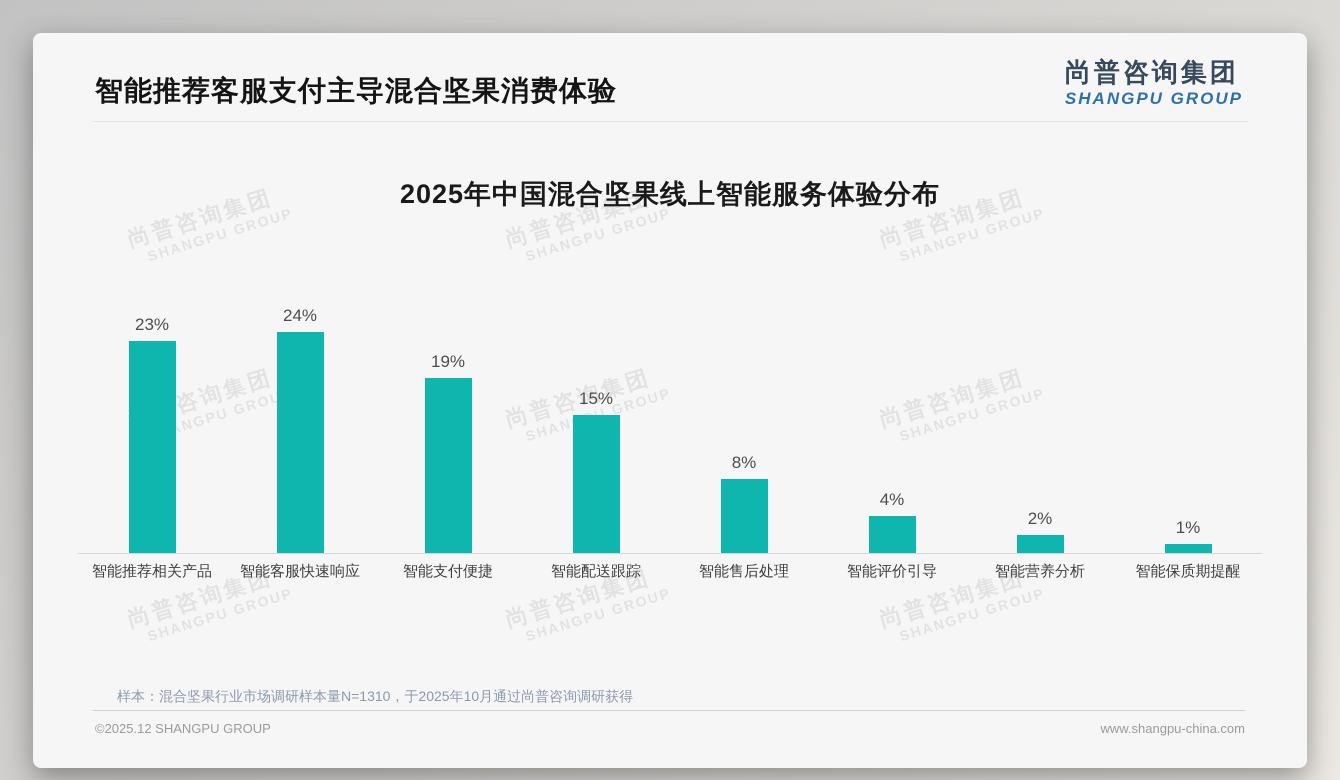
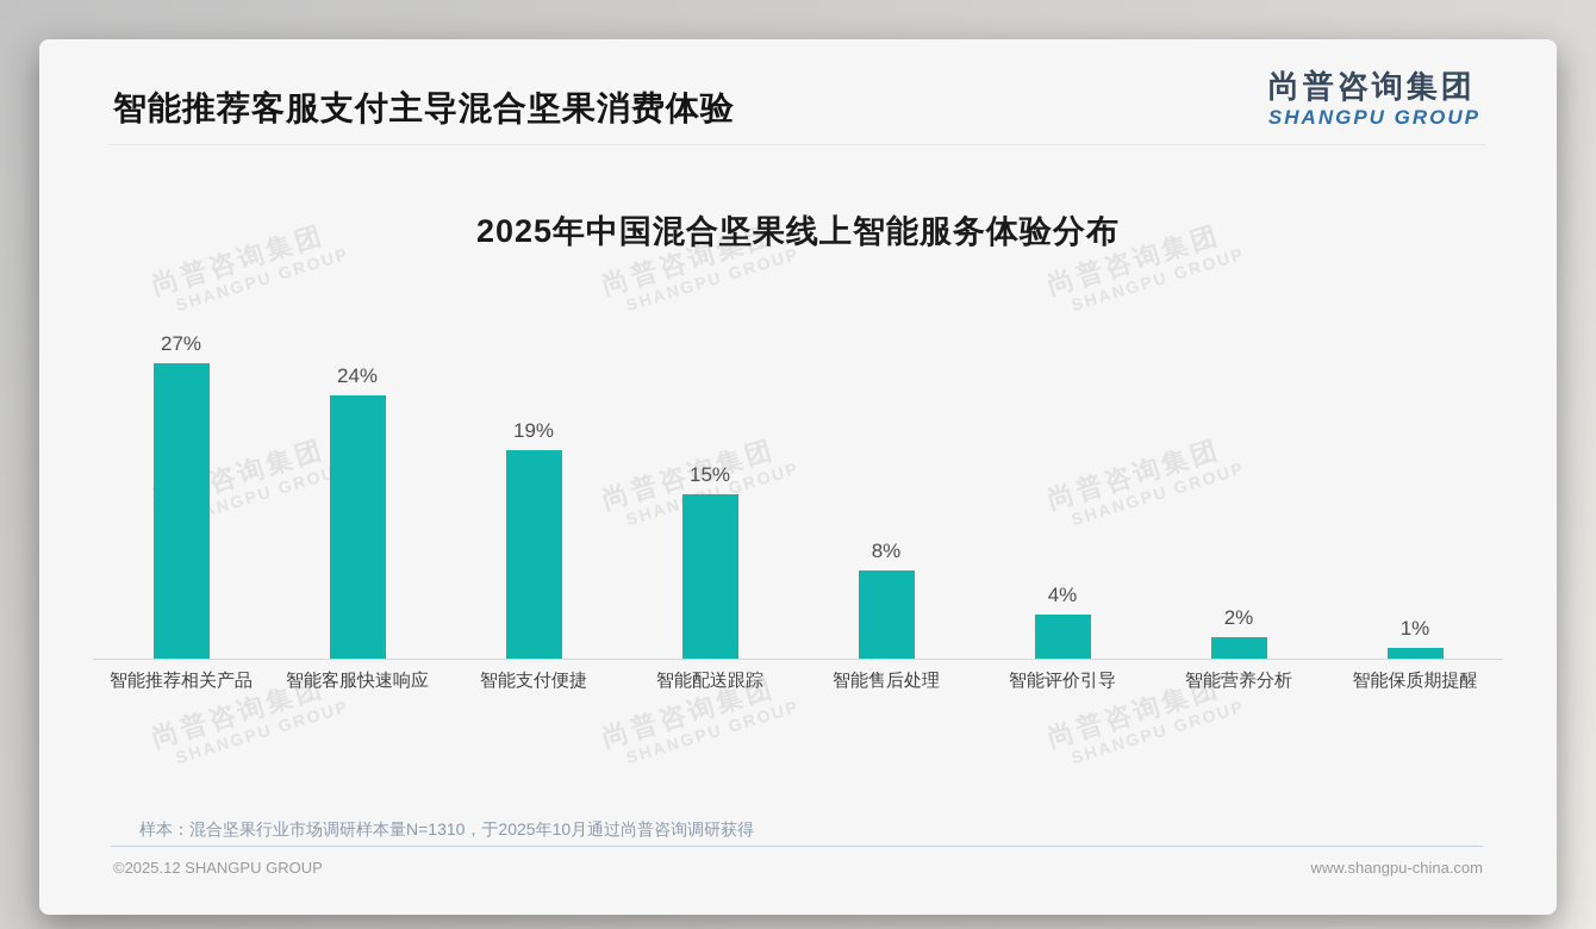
智能推荐相关产品: 23% -> 27%
